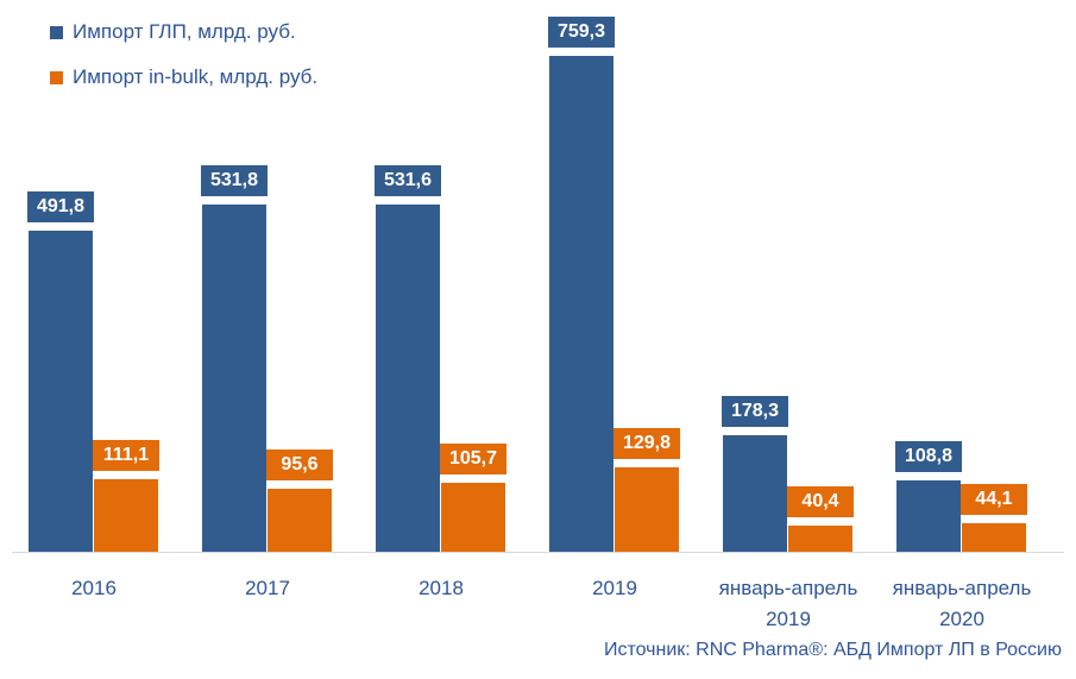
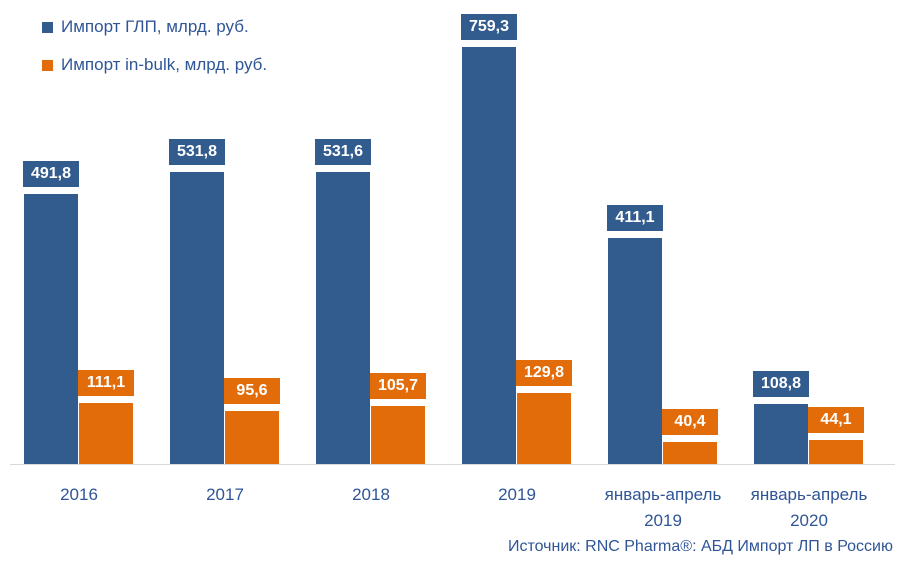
Импорт ГЛП, млрд. руб./январь-апрель 2019: 178,3 -> 411,1
